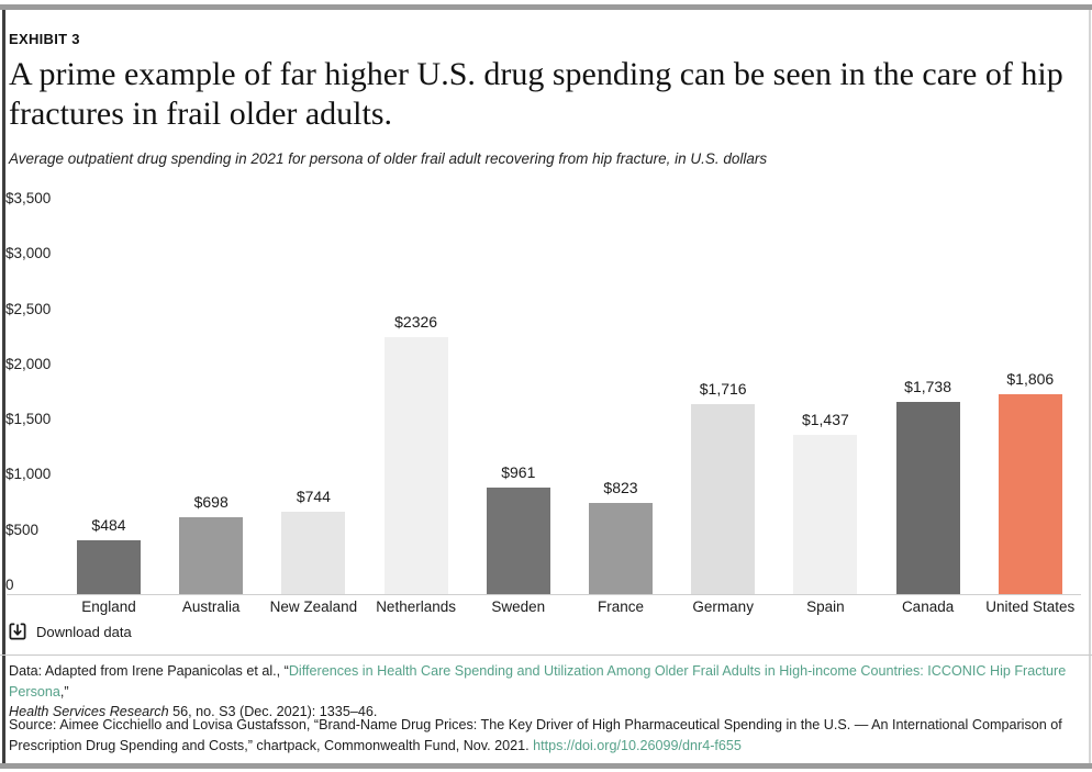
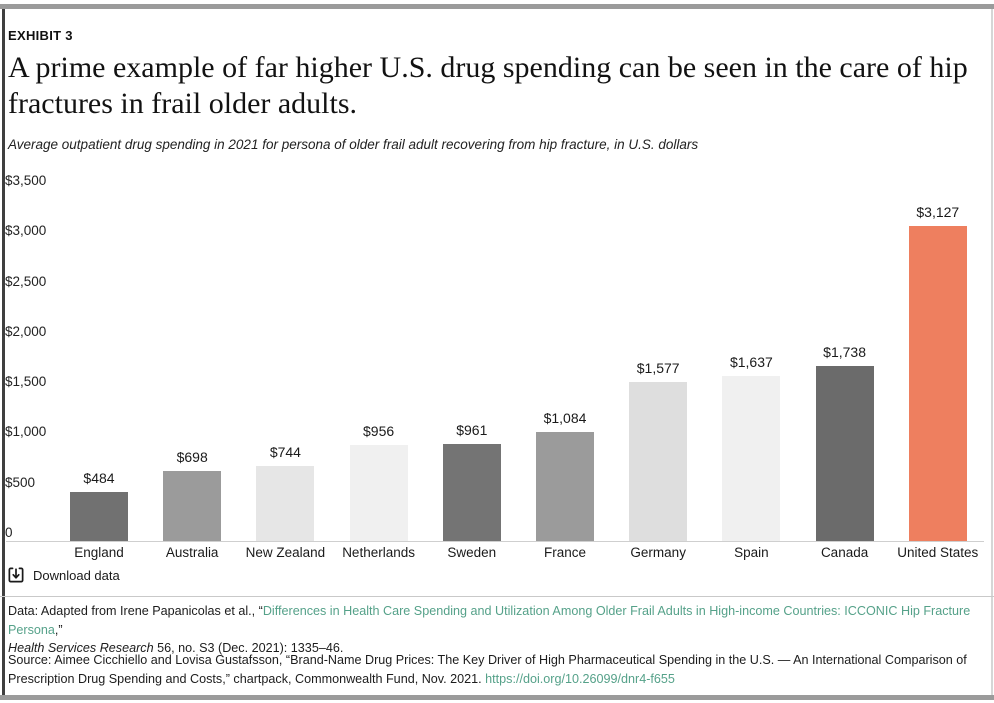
Netherlands: $2326 -> $956
France: $823 -> $1,084
Germany: $1,716 -> $1,577
Spain: $1,437 -> $1,637
United States: $1,806 -> $3,127
